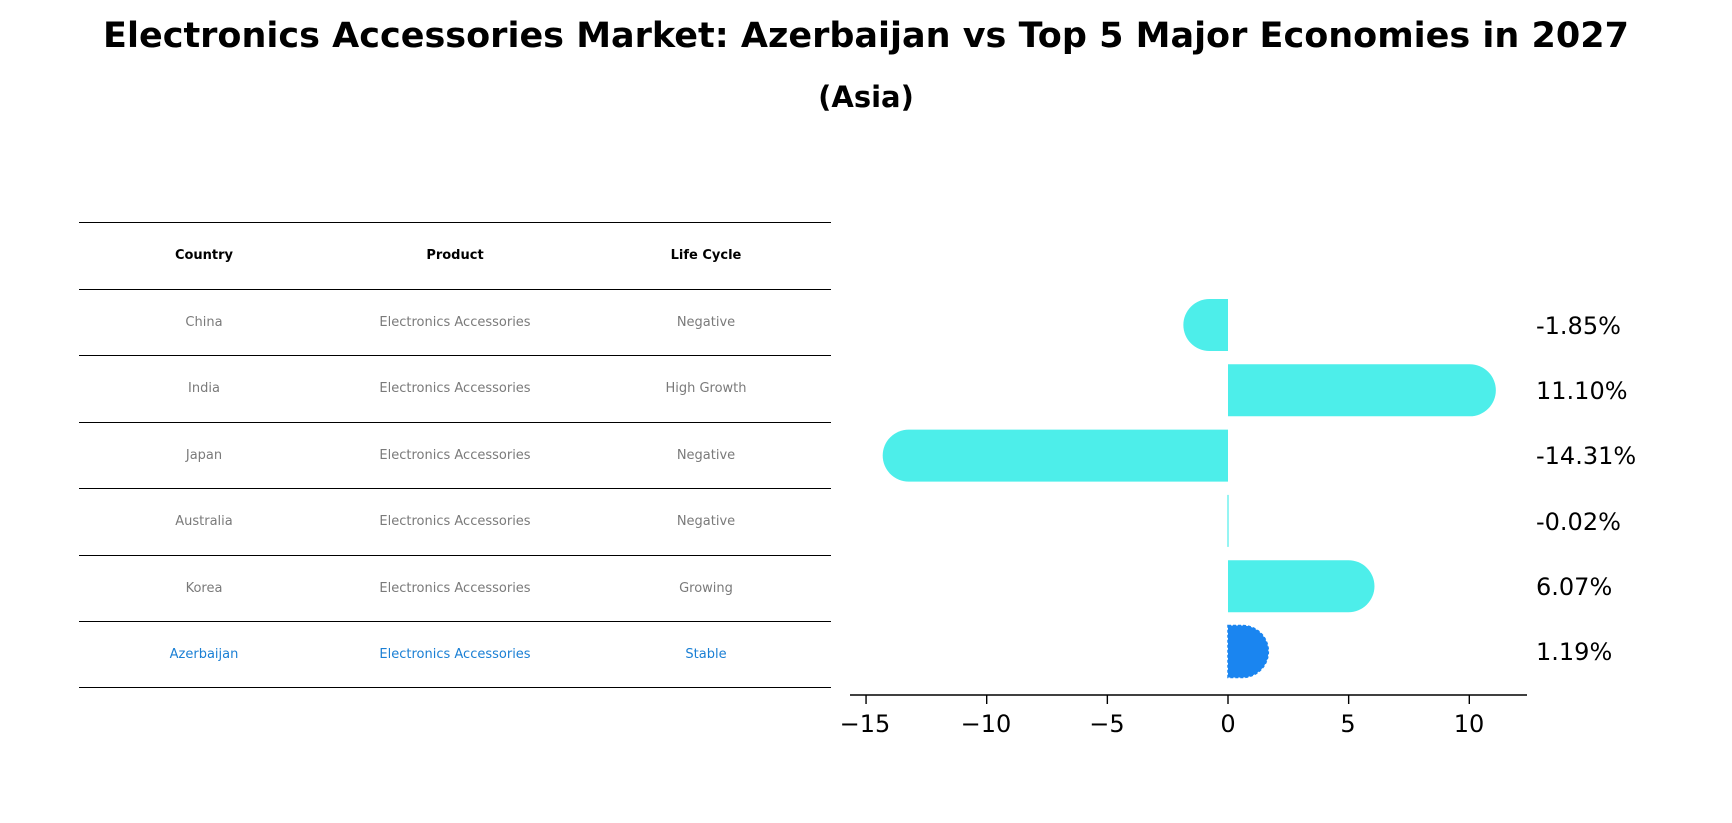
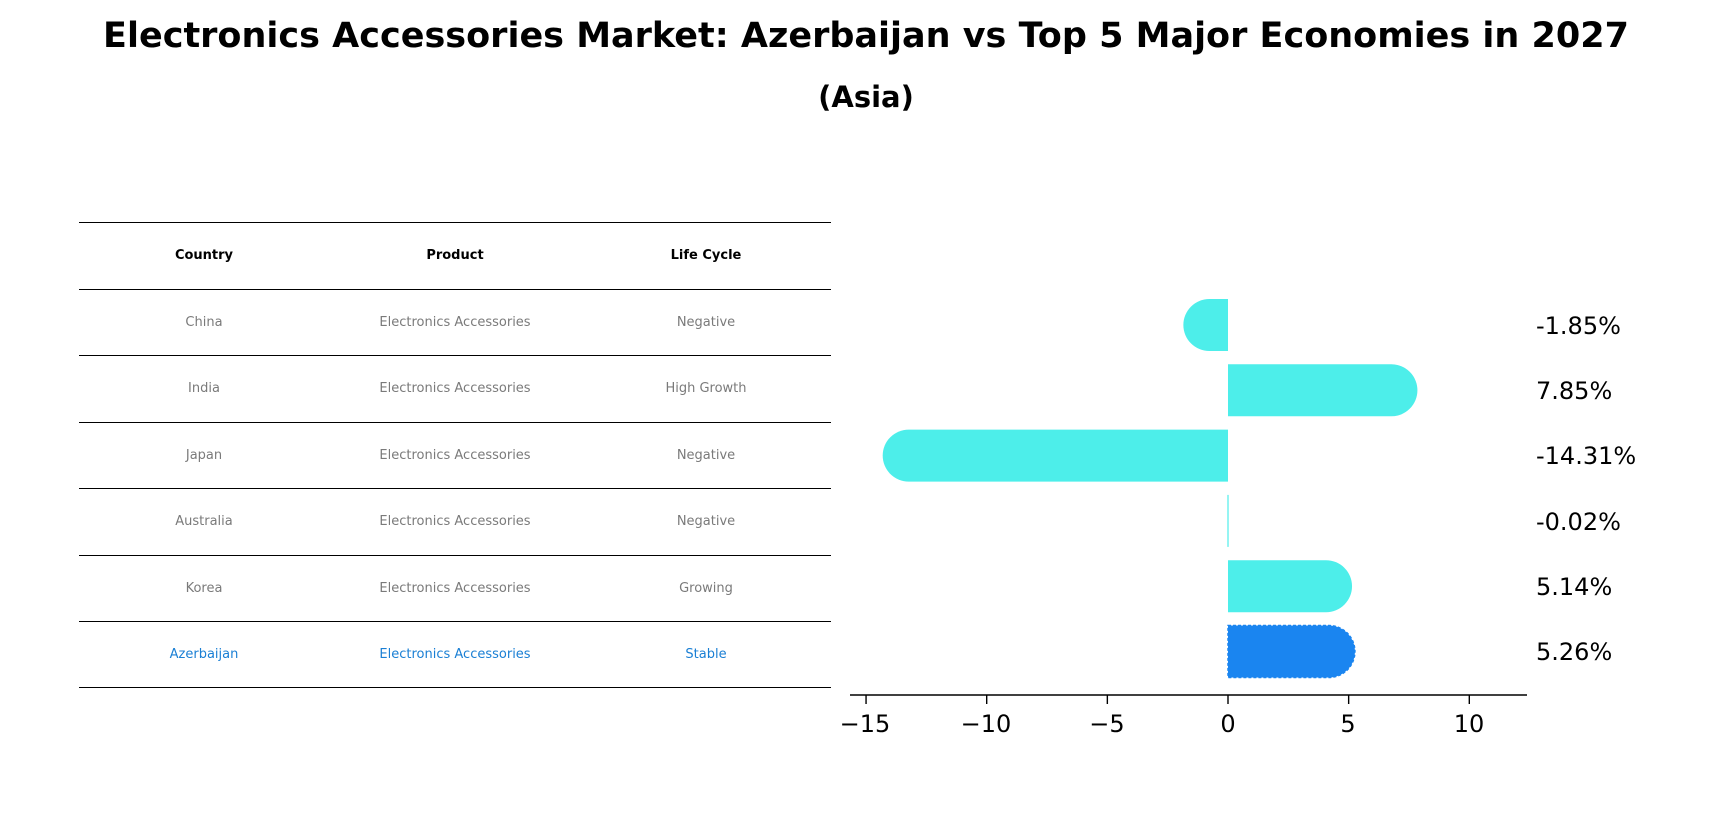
India: 11.10% -> 7.85%
Korea: 6.07% -> 5.14%
Azerbaijan: 1.19% -> 5.26%
